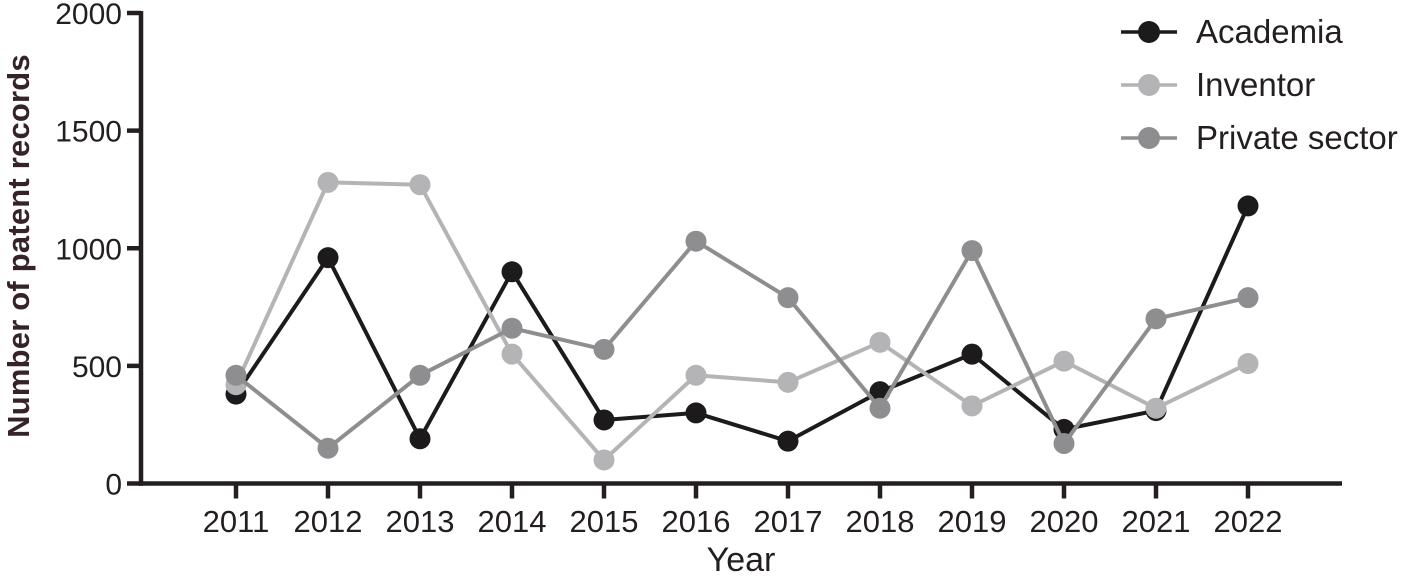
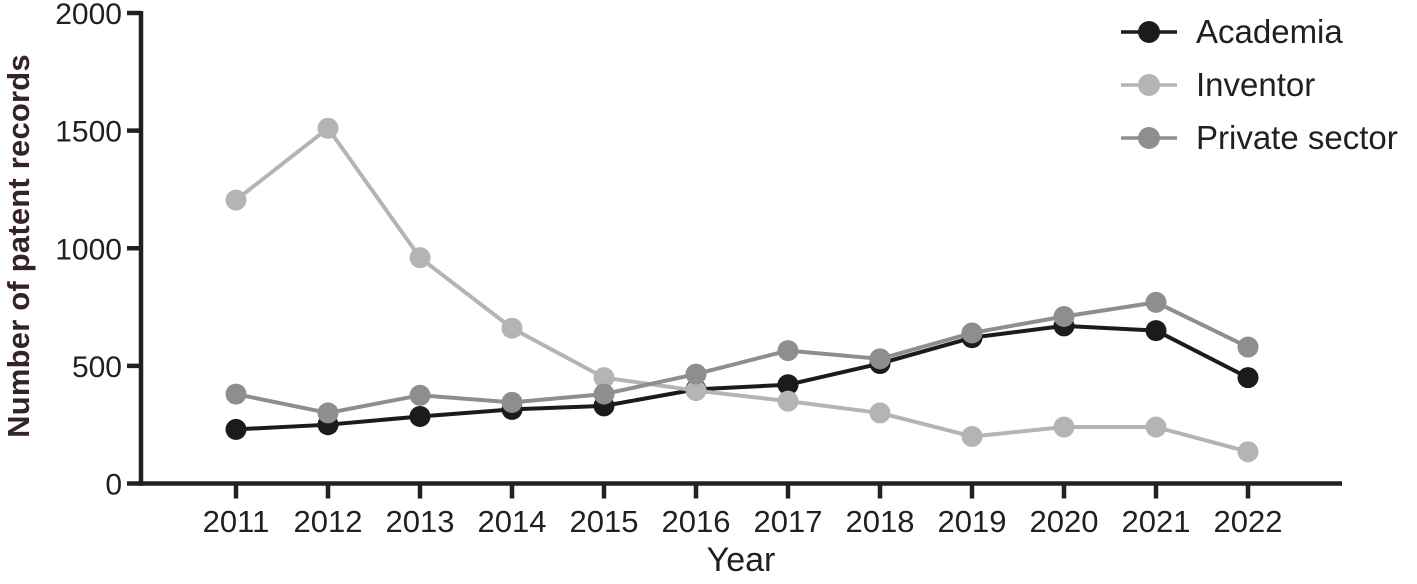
Academia/2011: 380 -> 230
Inventor/2011: 420 -> 1200
Private sector/2011: 460 -> 380
Academia/2012: 960 -> 250
Inventor/2012: 1280 -> 1510
Private sector/2012: 150 -> 300
Academia/2013: 190 -> 280
Inventor/2013: 1270 -> 960
Private sector/2013: 460 -> 380
Academia/2014: 900 -> 320
Inventor/2014: 550 -> 660
Private sector/2014: 660 -> 340
Academia/2015: 270 -> 330
Inventor/2015: 100 -> 450
Private sector/2015: 570 -> 380
Academia/2016: 300 -> 400
Inventor/2016: 460 -> 400
Private sector/2016: 1030 -> 460
Academia/2017: 180 -> 420
Inventor/2017: 430 -> 350
Private sector/2017: 790 -> 560
Academia/2018: 390 -> 510
Inventor/2018: 600 -> 300
Private sector/2018: 320 -> 530
Academia/2019: 550 -> 620
Inventor/2019: 330 -> 200
Private sector/2019: 990 -> 640
Academia/2020: 230 -> 670
Inventor/2020: 520 -> 240
Private sector/2020: 170 -> 710
Academia/2021: 310 -> 650
Inventor/2021: 320 -> 240
Private sector/2021: 700 -> 770
Academia/2022: 1180 -> 450
Inventor/2022: 510 -> 140
Private sector/2022: 790 -> 580
